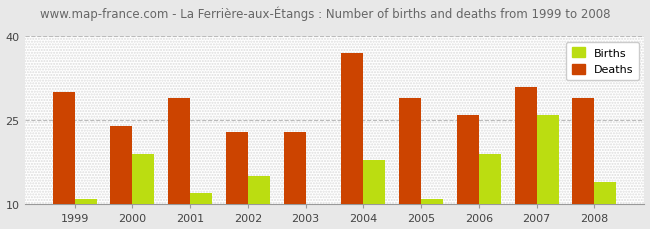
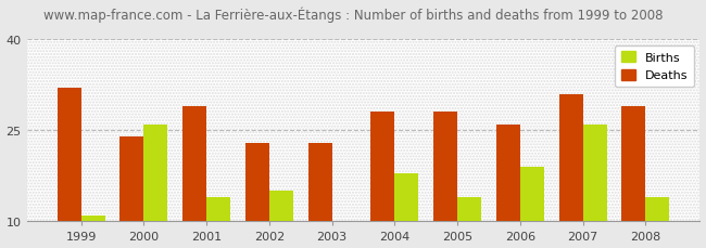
Deaths/1999: 30 -> 32
Births/2000: 19 -> 26
Births/2001: 12 -> 14
Deaths/2004: 37 -> 28
Deaths/2005: 29 -> 28
Births/2005: 11 -> 14
